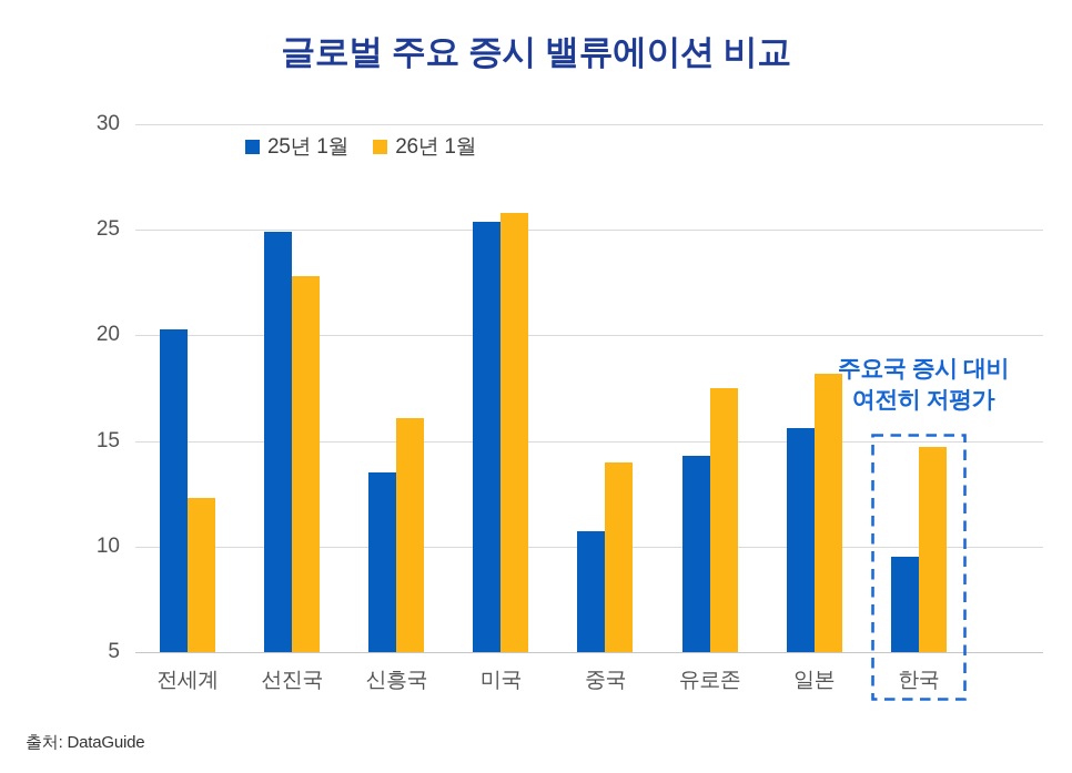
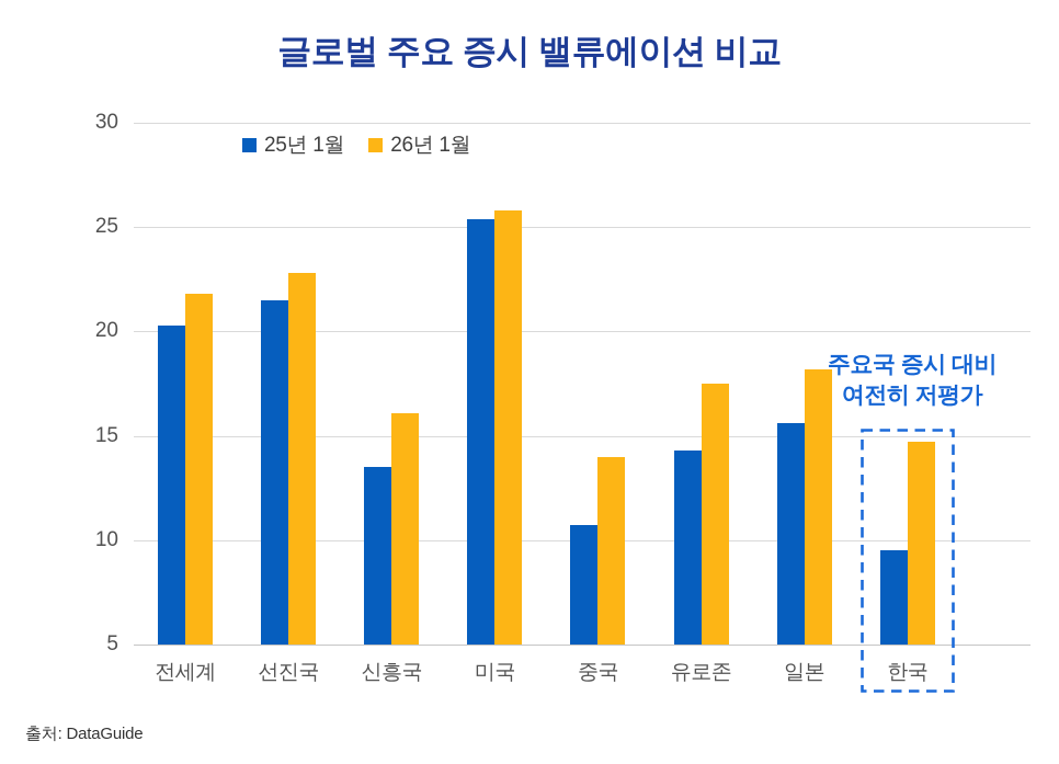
26년 1월/전세계: 12.3 -> 21.8
25년 1월/선진국: 24.9 -> 21.5
